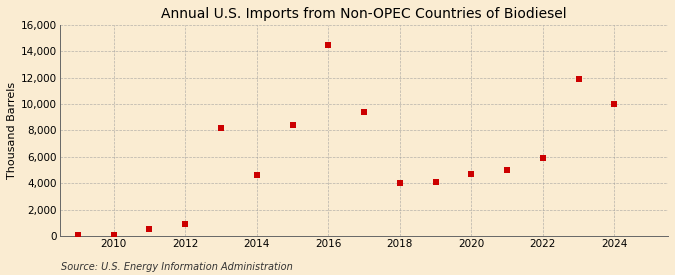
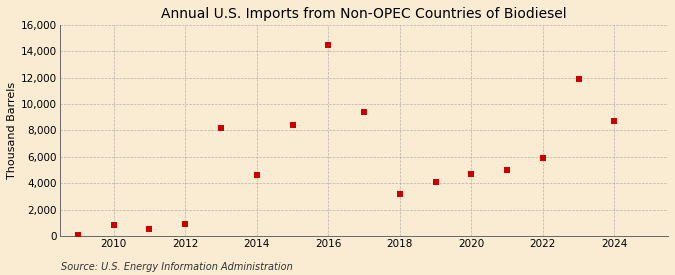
2010: 100 -> 800
2018: 4,000 -> 3,200
2024: 10,000 -> 8,700
